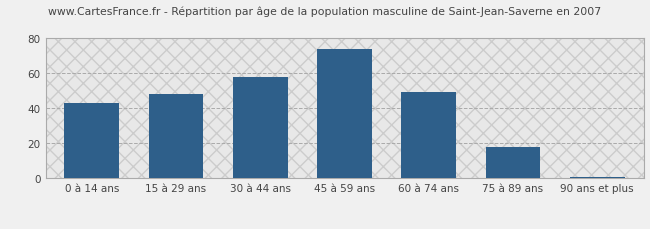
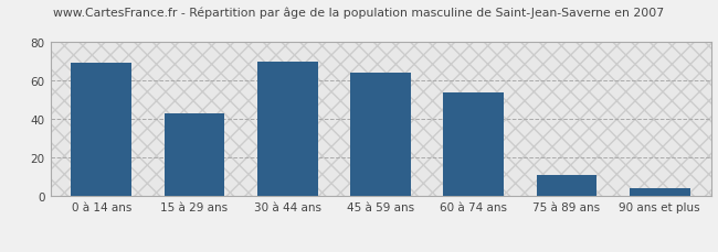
0 à 14 ans: 43 -> 69
15 à 29 ans: 48 -> 43
30 à 44 ans: 58 -> 70
45 à 59 ans: 74 -> 64
60 à 74 ans: 49 -> 54
75 à 89 ans: 18 -> 11
90 ans et plus: 1 -> 4
